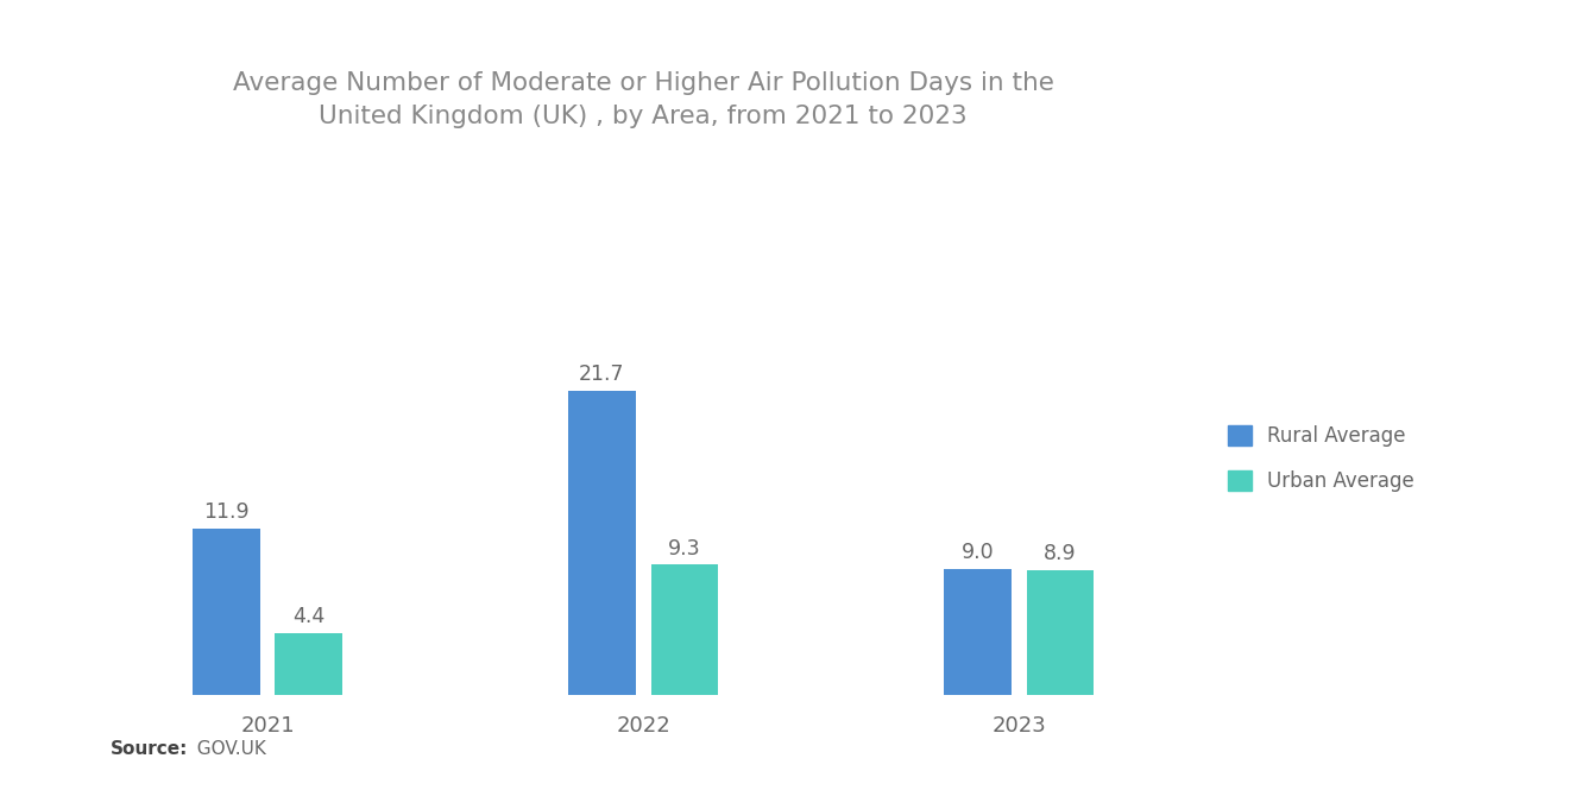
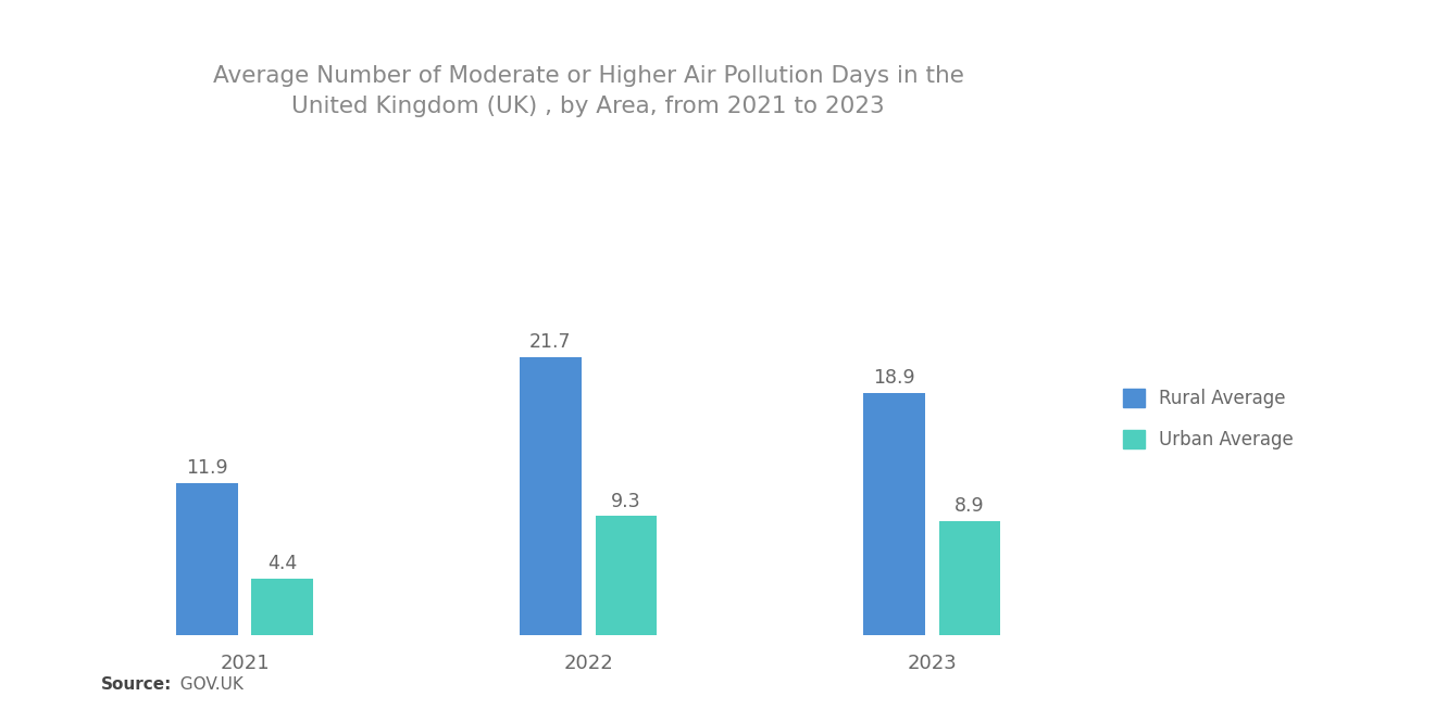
Rural Average/2023: 9.0 -> 18.9
